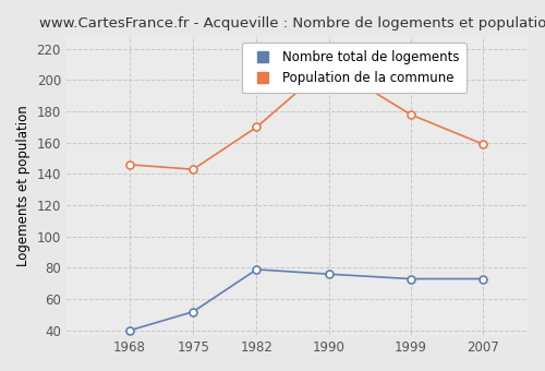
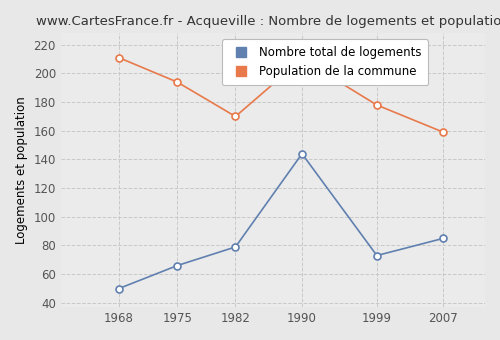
Nombre total de logements/1968: 40 -> 50
Population de la commune/1968: 146 -> 211
Nombre total de logements/1975: 52 -> 66
Population de la commune/1975: 143 -> 194
Nombre total de logements/1990: 76 -> 144
Nombre total de logements/2007: 73 -> 85
